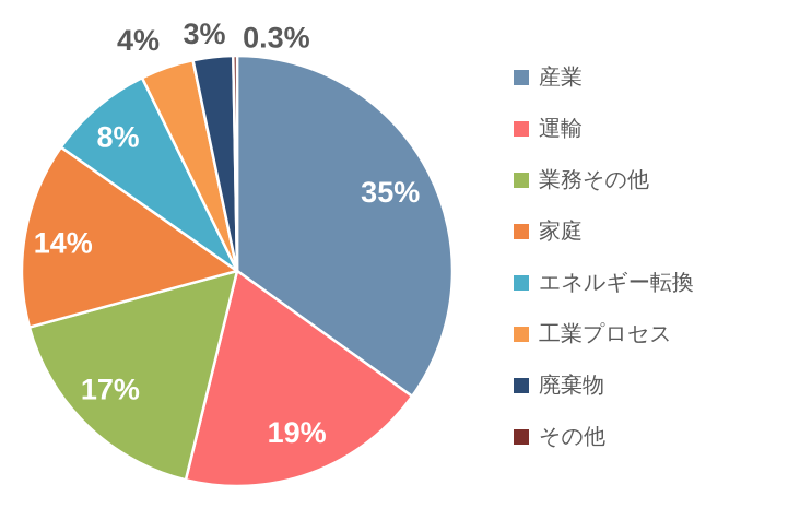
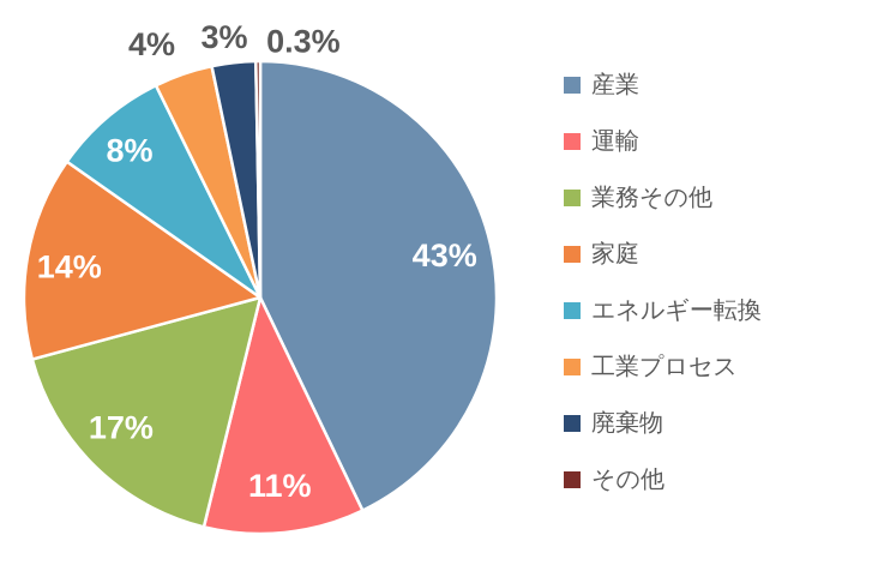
産業: 35% -> 43%
運輸: 19% -> 11%
